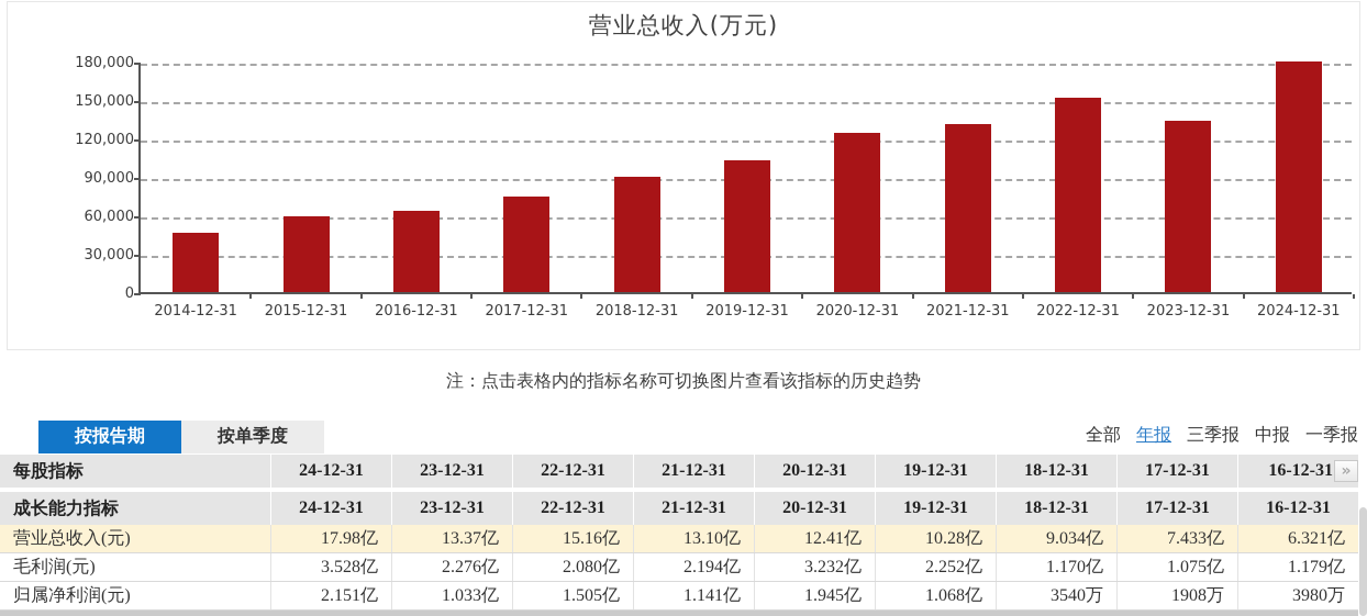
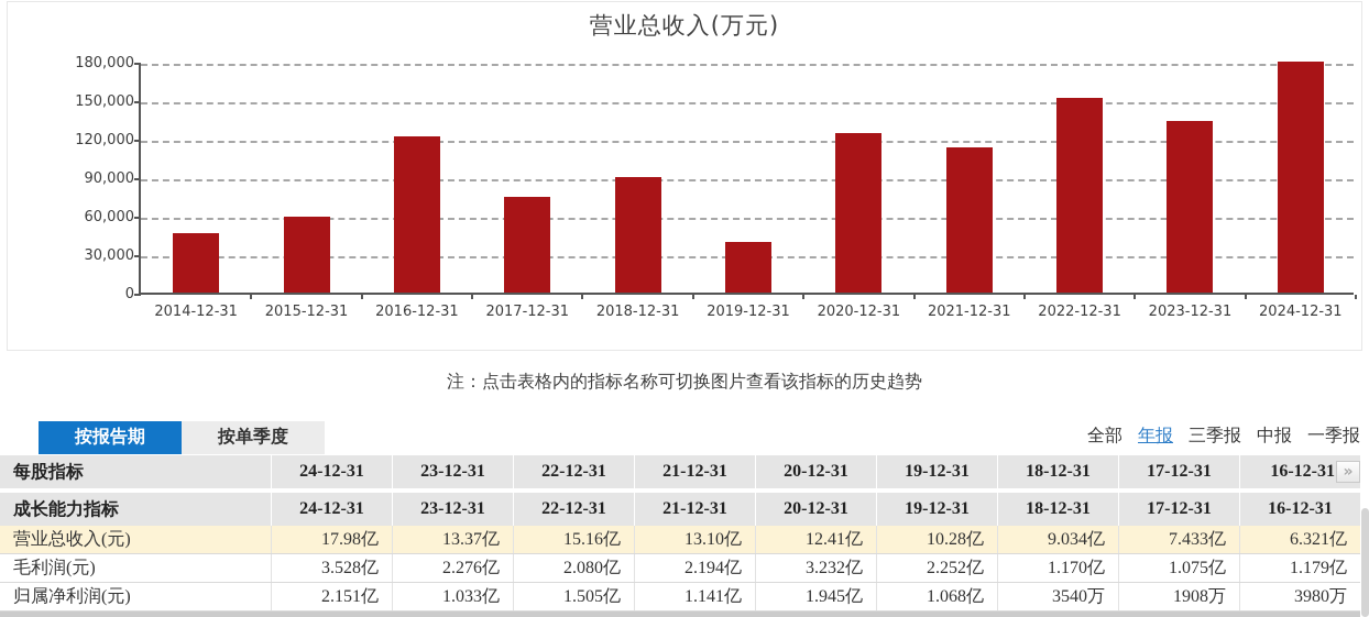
2016-12-31: 63000 -> 122000
2019-12-31: 103000 -> 39000
2021-12-31: 131000 -> 113000
